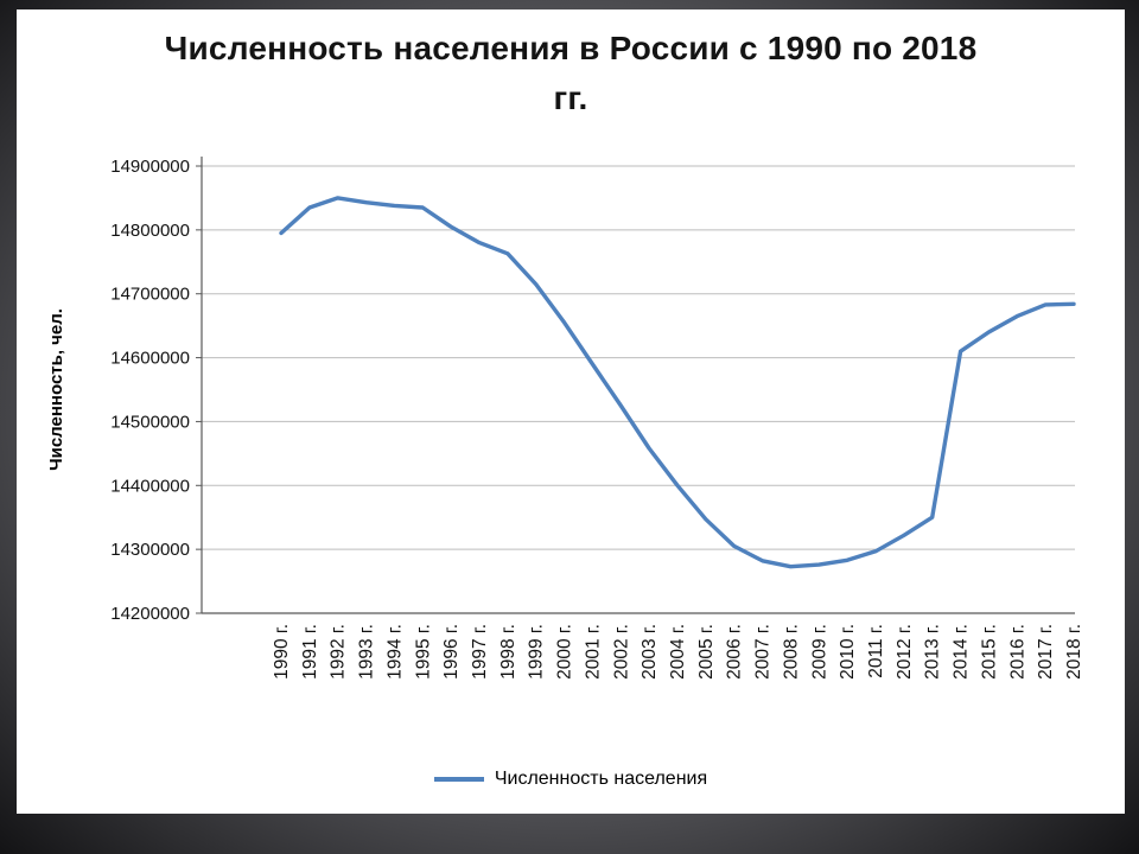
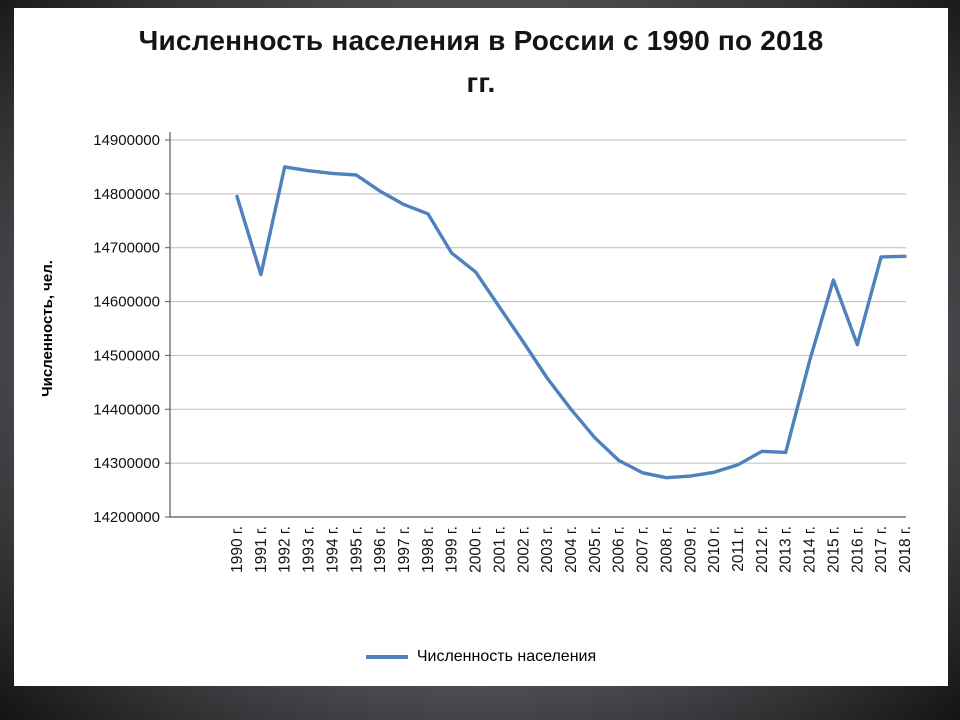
1991 г.: 14840000 -> 14650000
1999 г.: 14720000 -> 14690000
2013 г.: 14350000 -> 14320000
2014 г.: 14610000 -> 14490000
2016 г.: 14660000 -> 14520000
